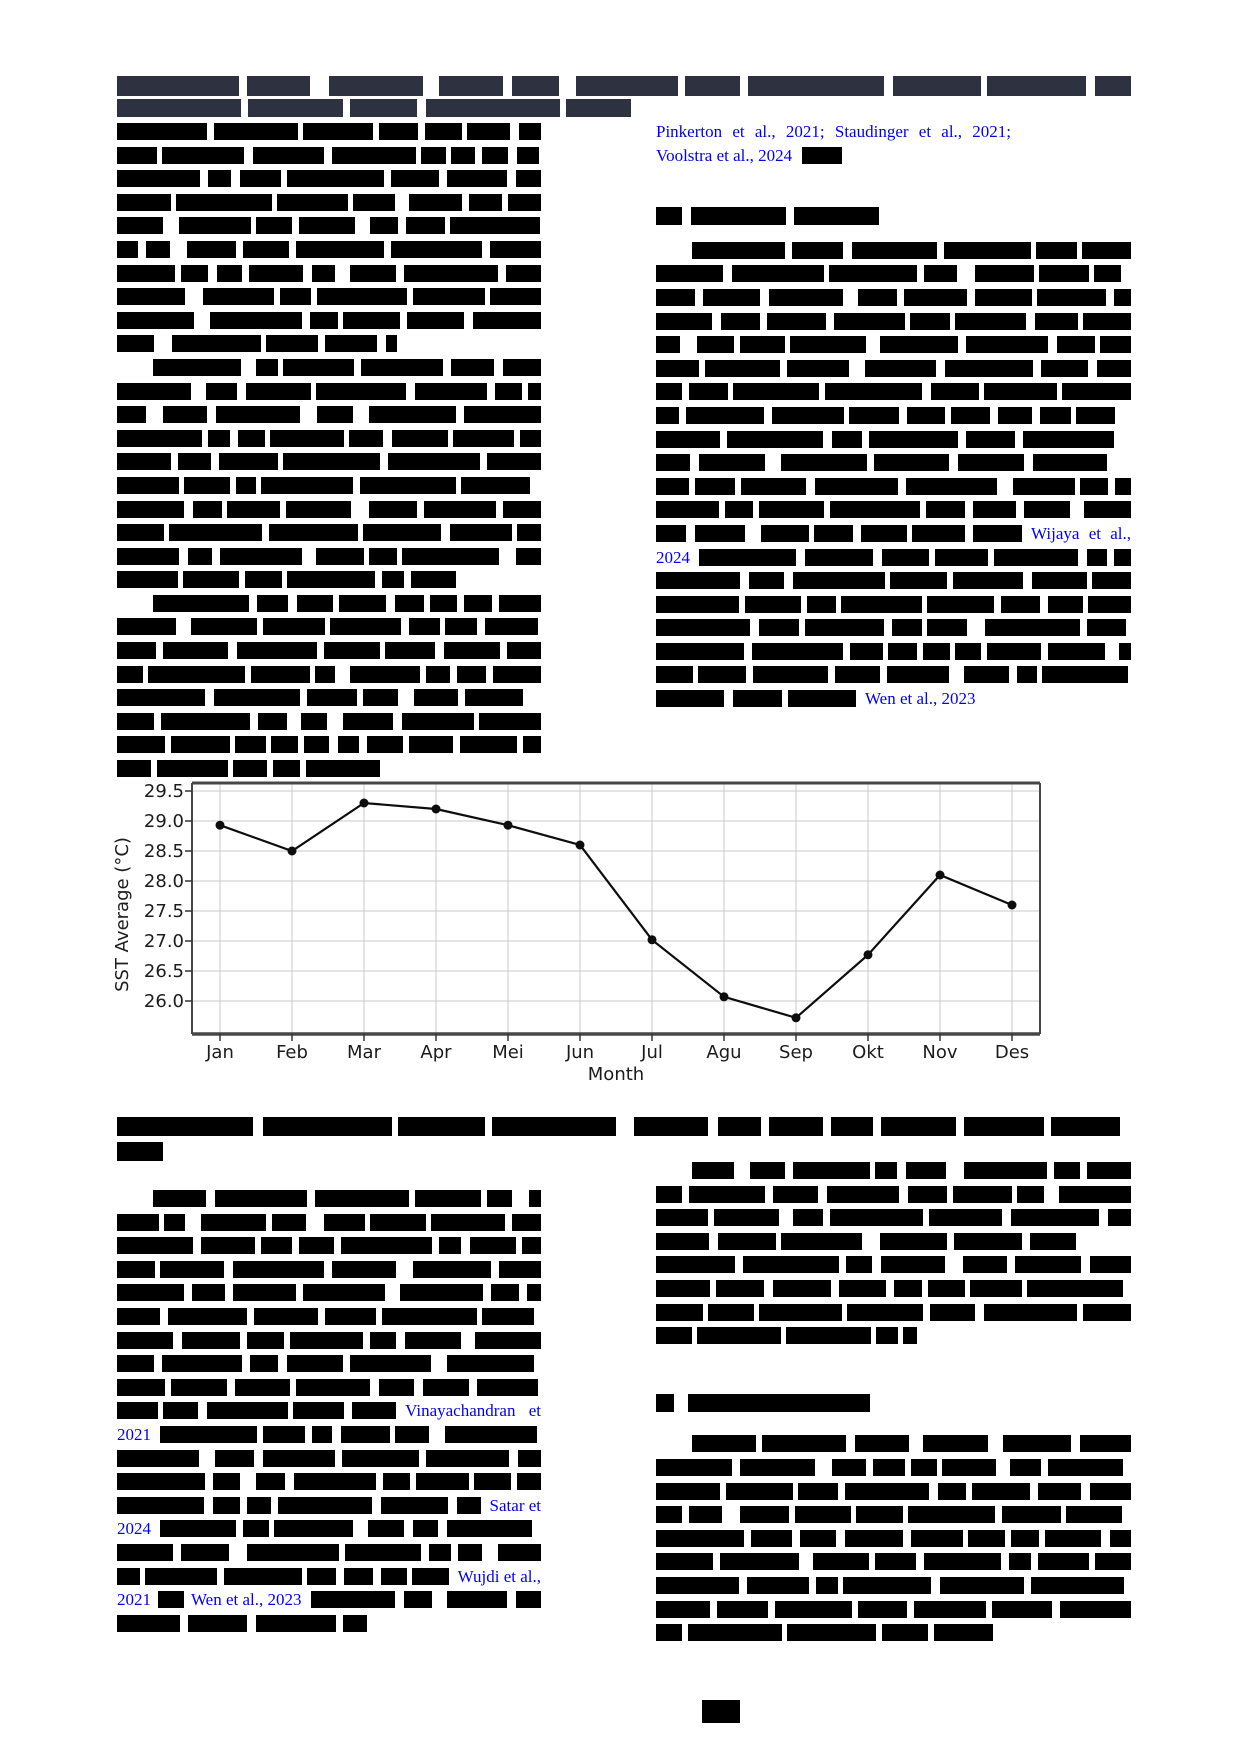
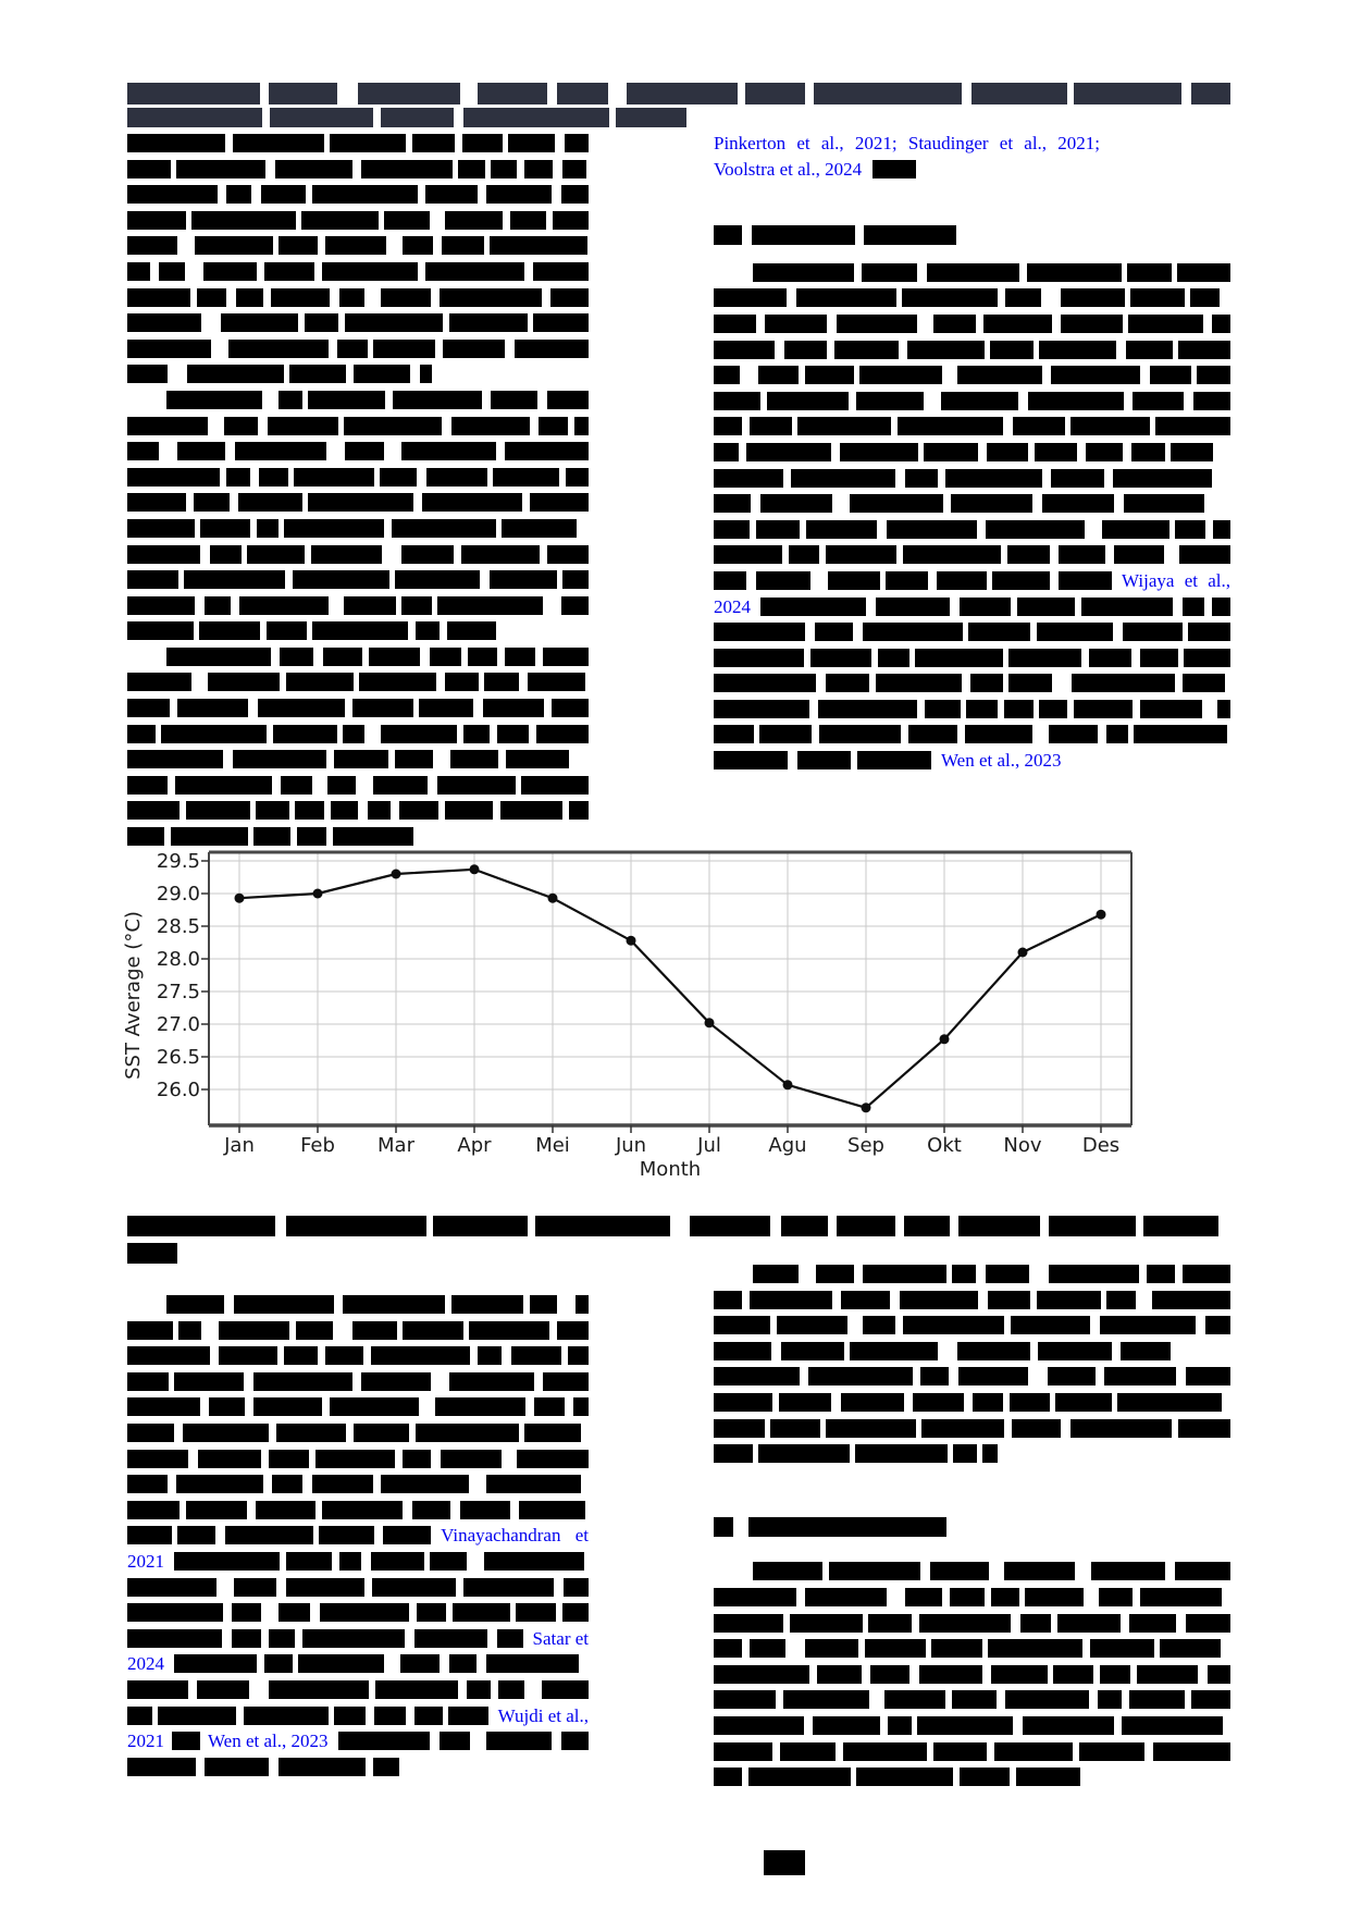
Feb: 28.5 -> 29.0
Apr: 29.2 -> 29.4
Jun: 28.6 -> 28.3
Des: 27.6 -> 28.7
